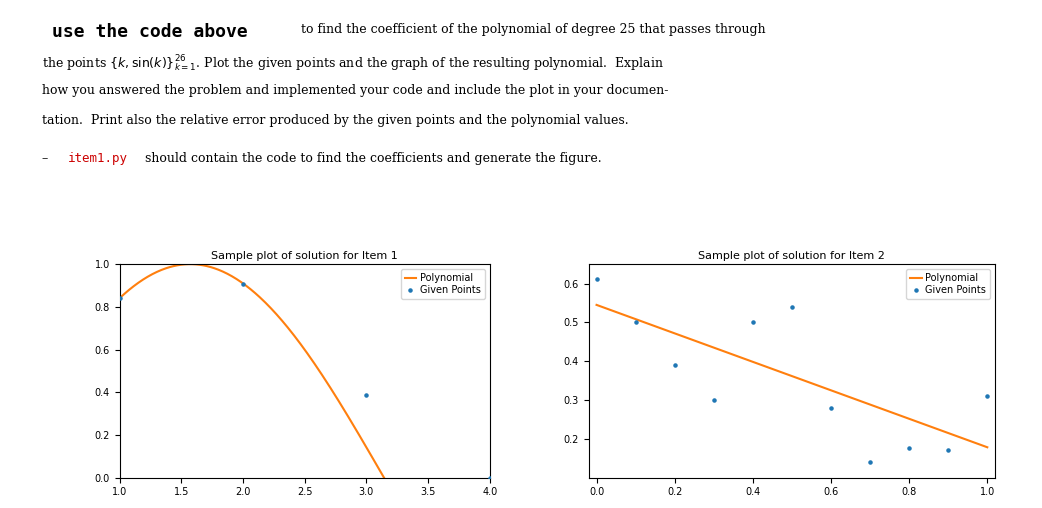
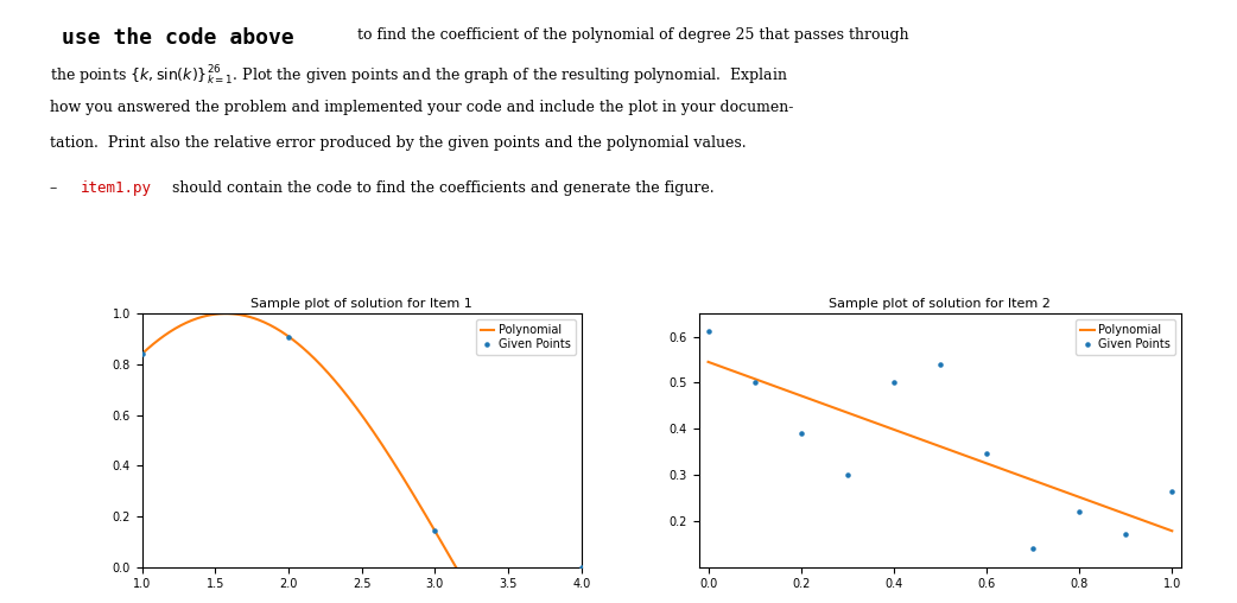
Sample plot of solution for Item 1/Given Points/3.0: 0.385 -> 0.141
Sample plot of solution for Item 2/0.6: 0.280 -> 0.346
Sample plot of solution for Item 2/0.8: 0.175 -> 0.220
Sample plot of solution for Item 2/1.0: 0.310 -> 0.265
